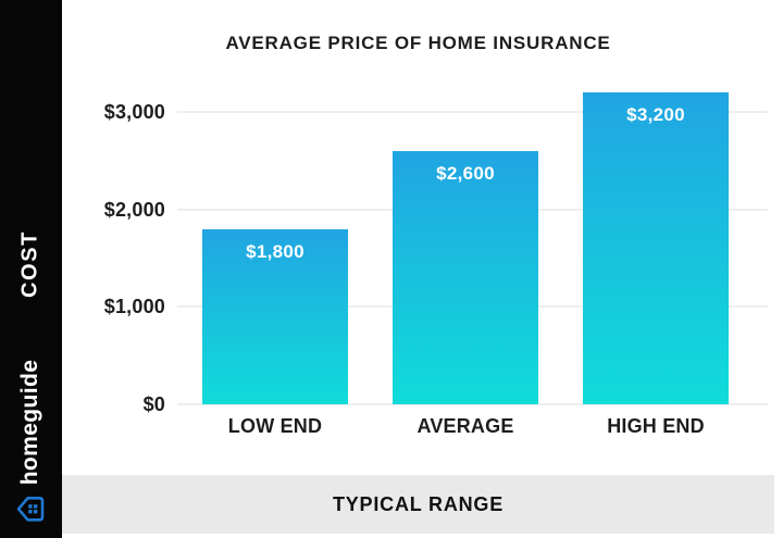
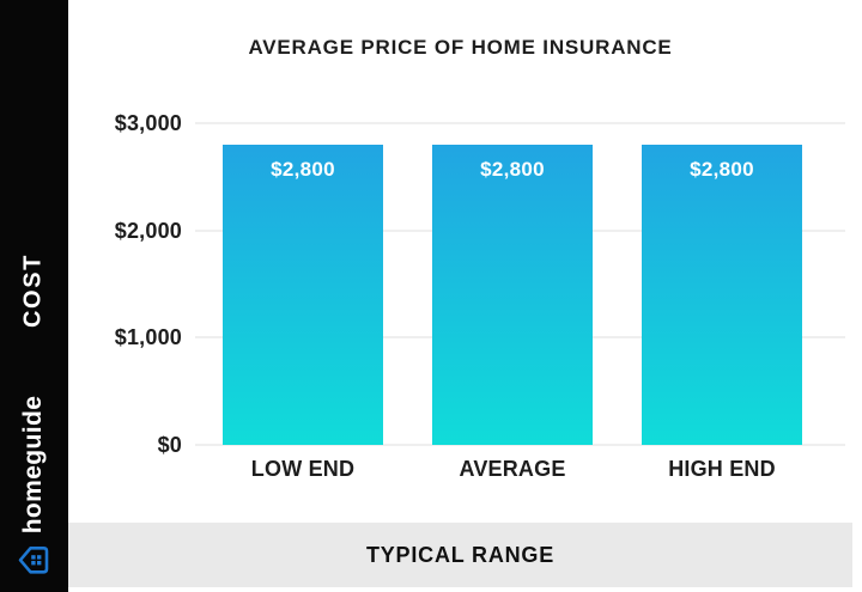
LOW END: $1,800 -> $2,800
AVERAGE: $2,600 -> $2,800
HIGH END: $3,200 -> $2,800
